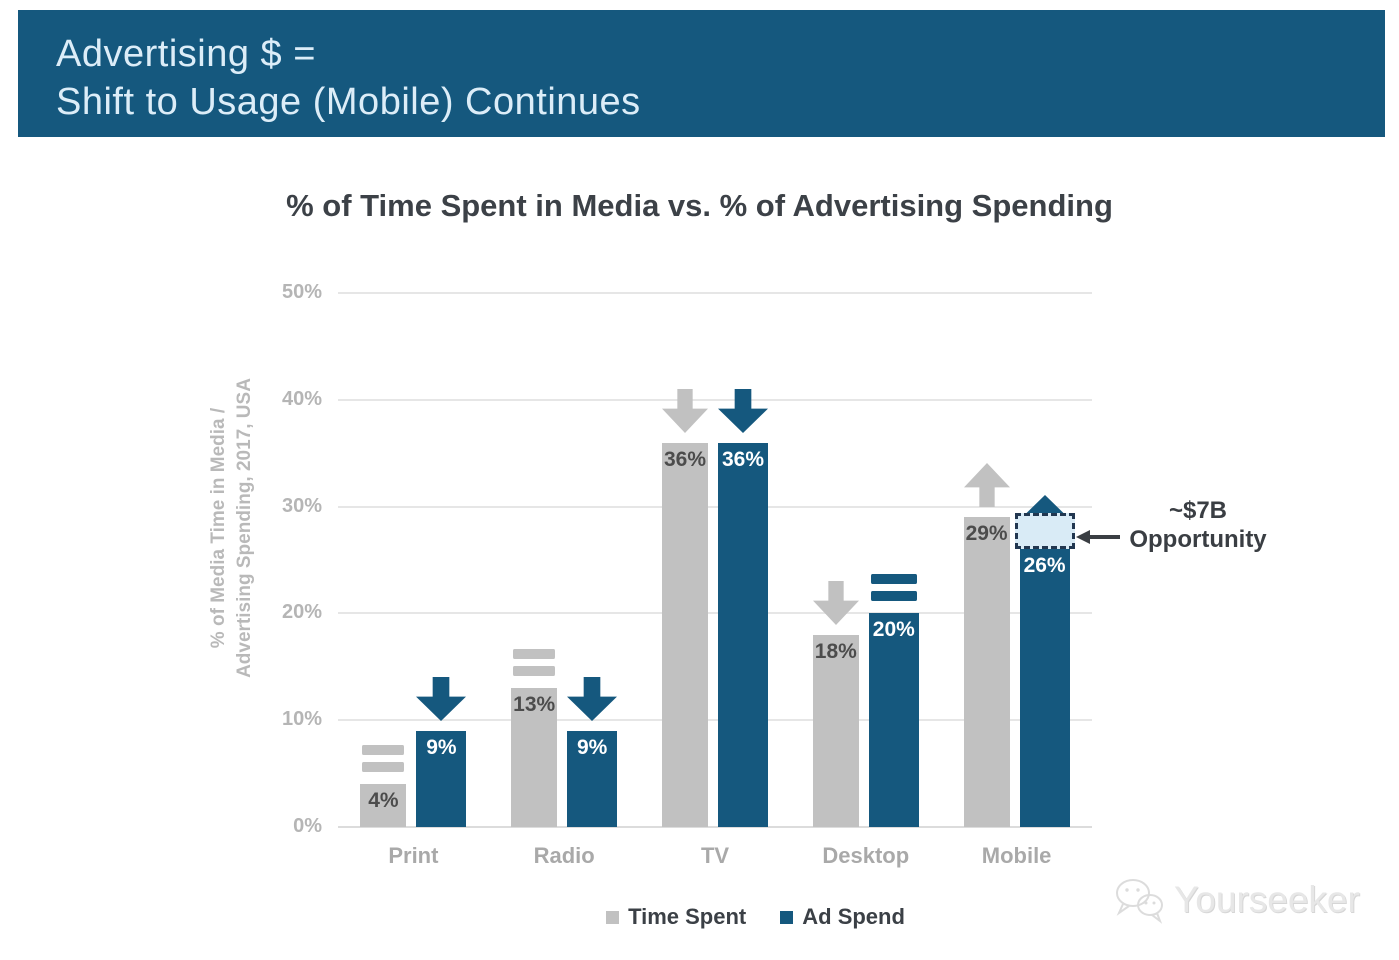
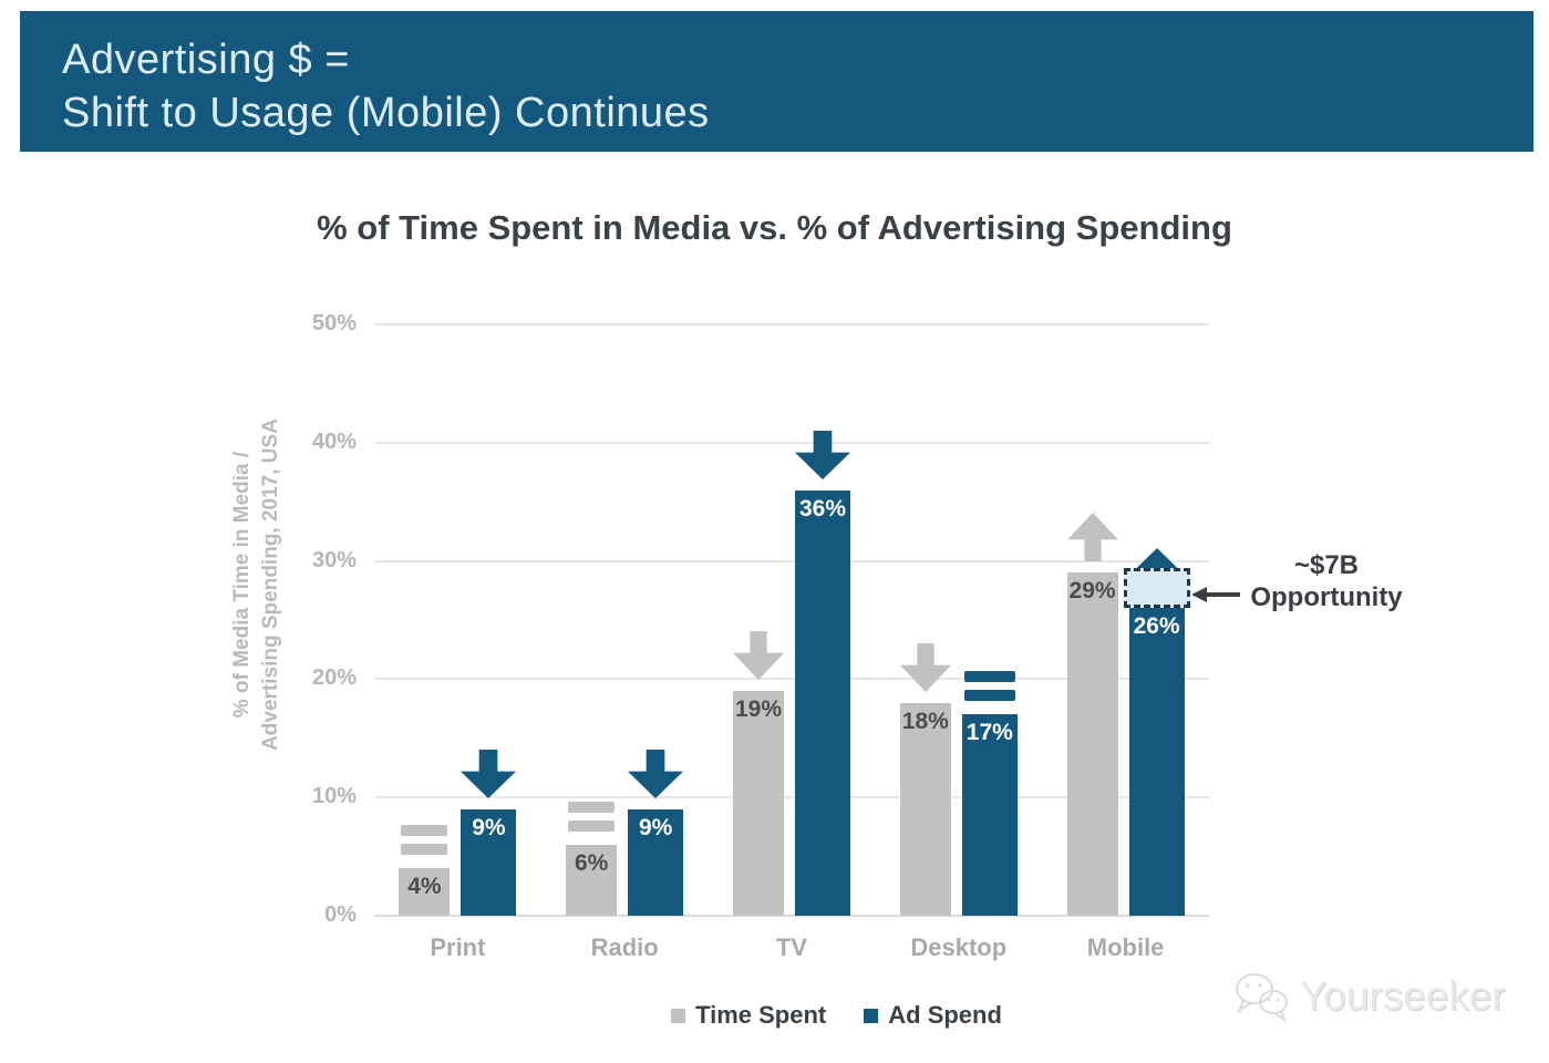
Time Spent/Radio: 13% -> 6%
Time Spent/TV: 36% -> 19%
Ad Spend/Desktop: 20% -> 17%
